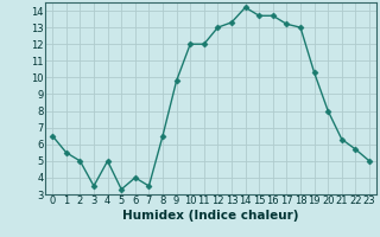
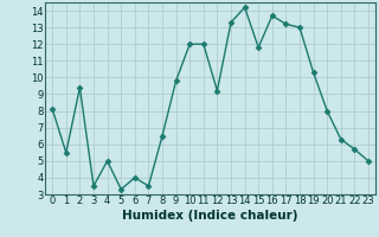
0: 6.5 -> 8.1
2: 5.0 -> 9.4
12: 13.0 -> 9.2
15: 13.7 -> 11.8
